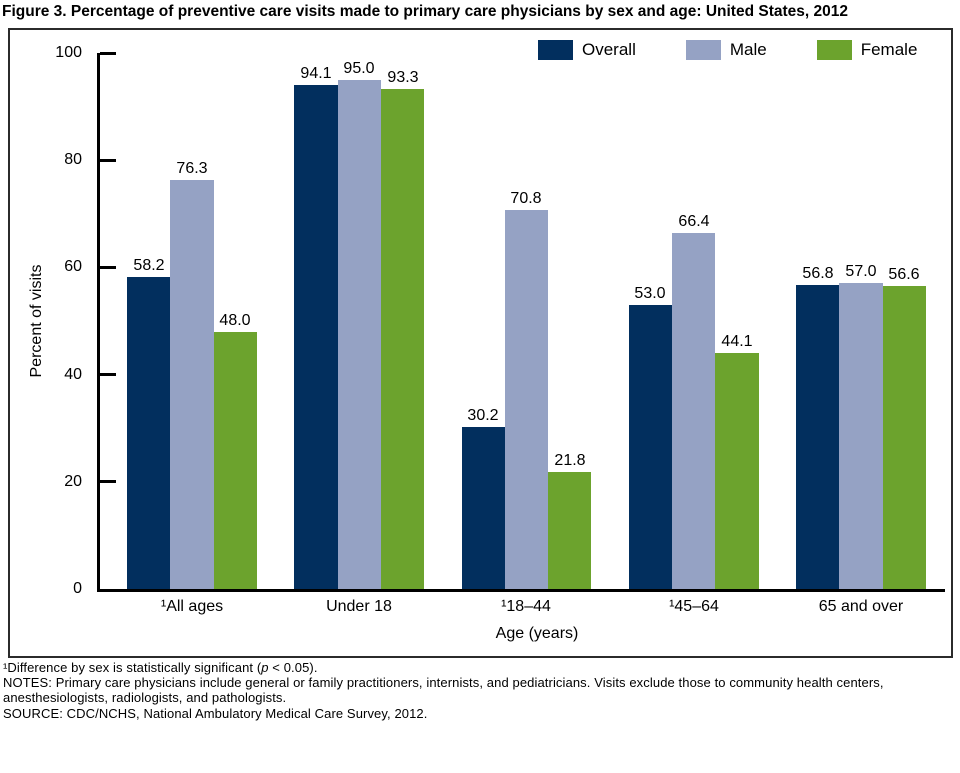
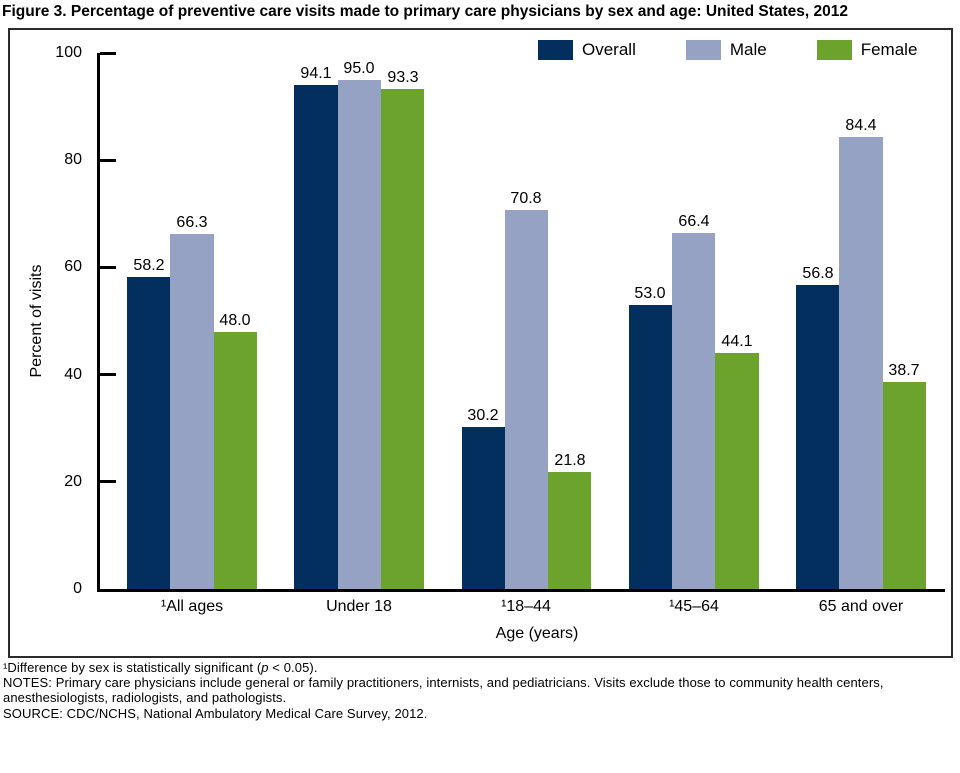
Male/¹All ages: 76.3 -> 66.3
Male/65 and over: 57.0 -> 84.4
Female/65 and over: 56.6 -> 38.7
